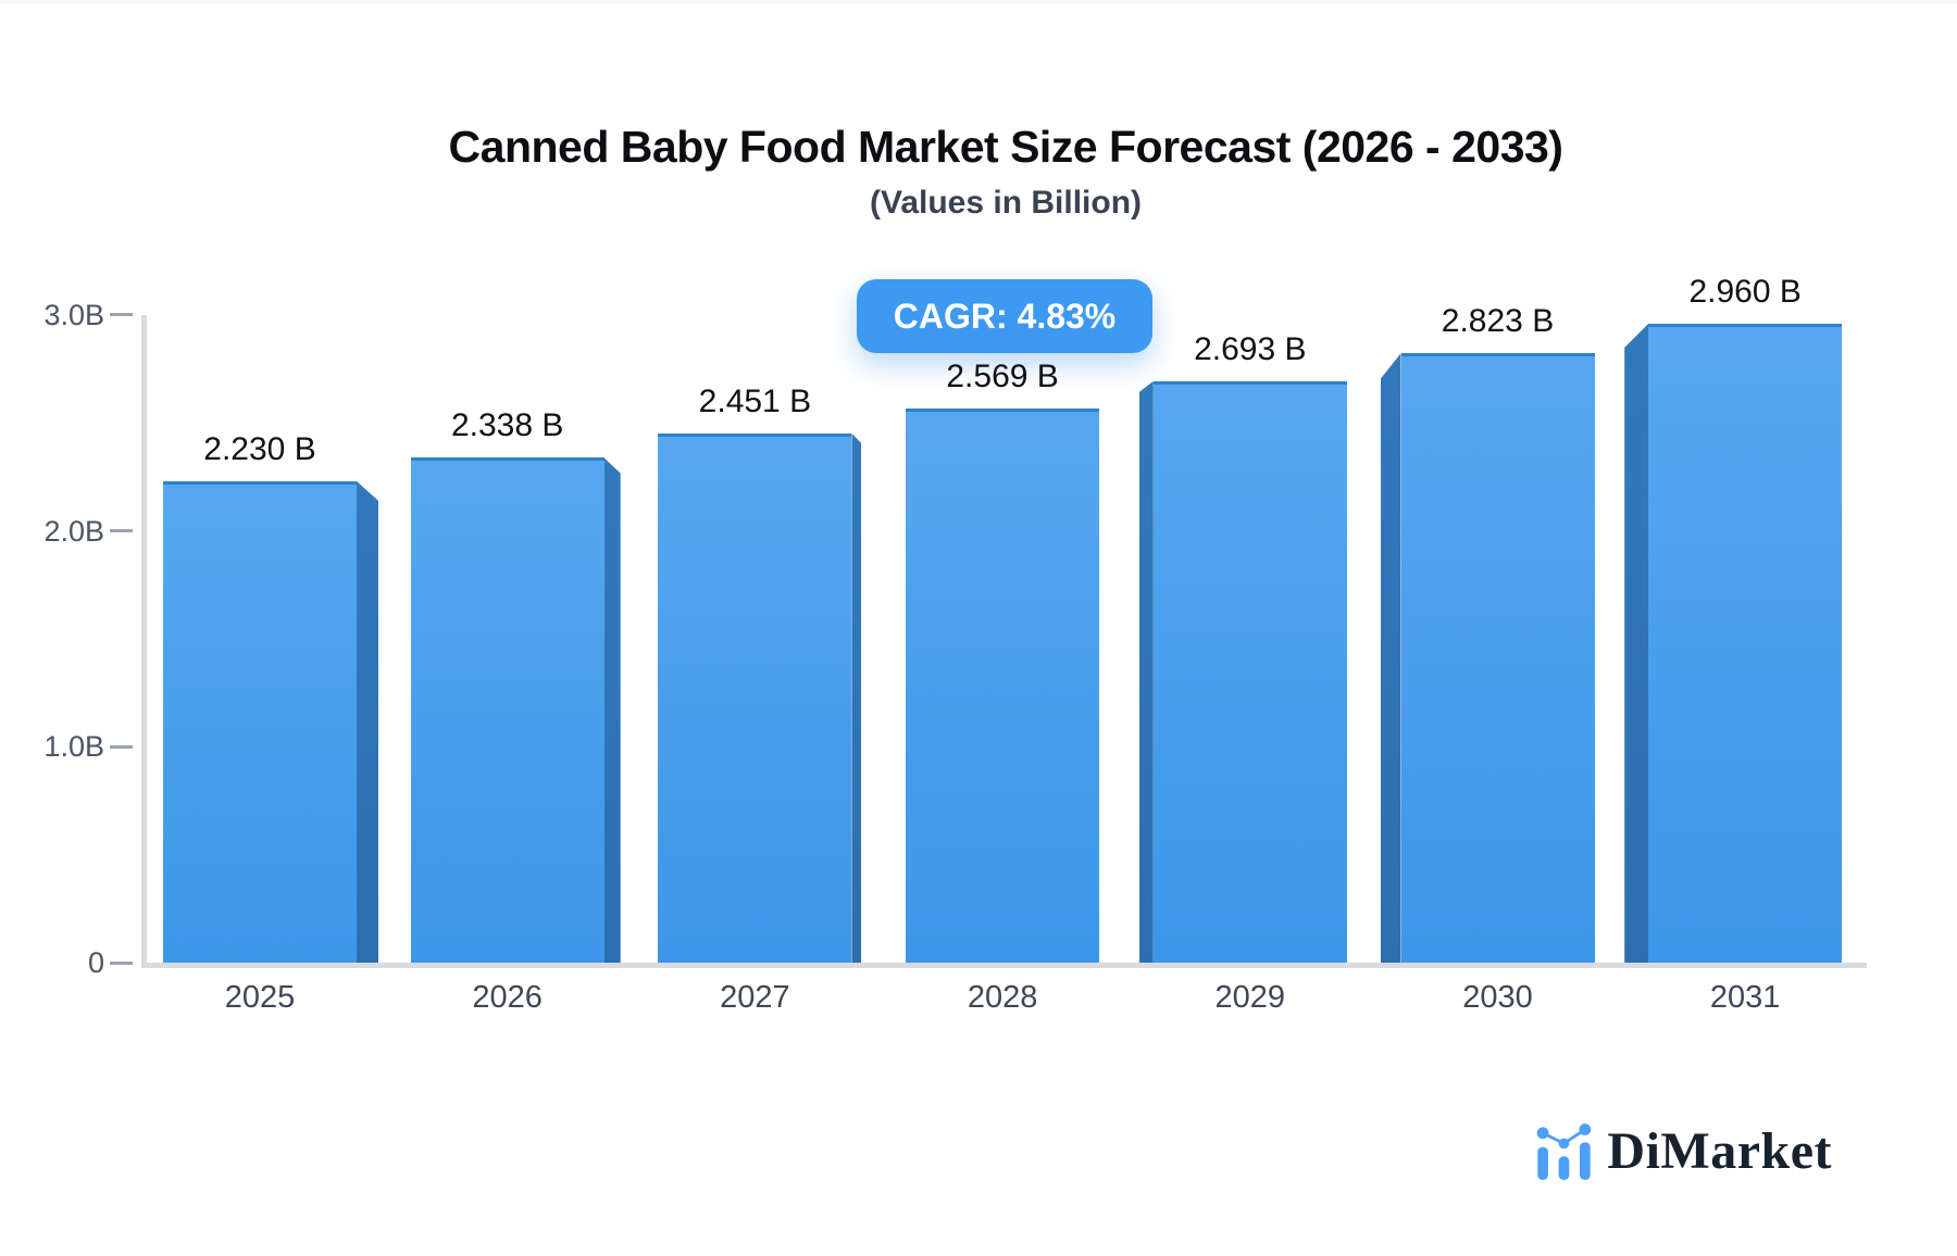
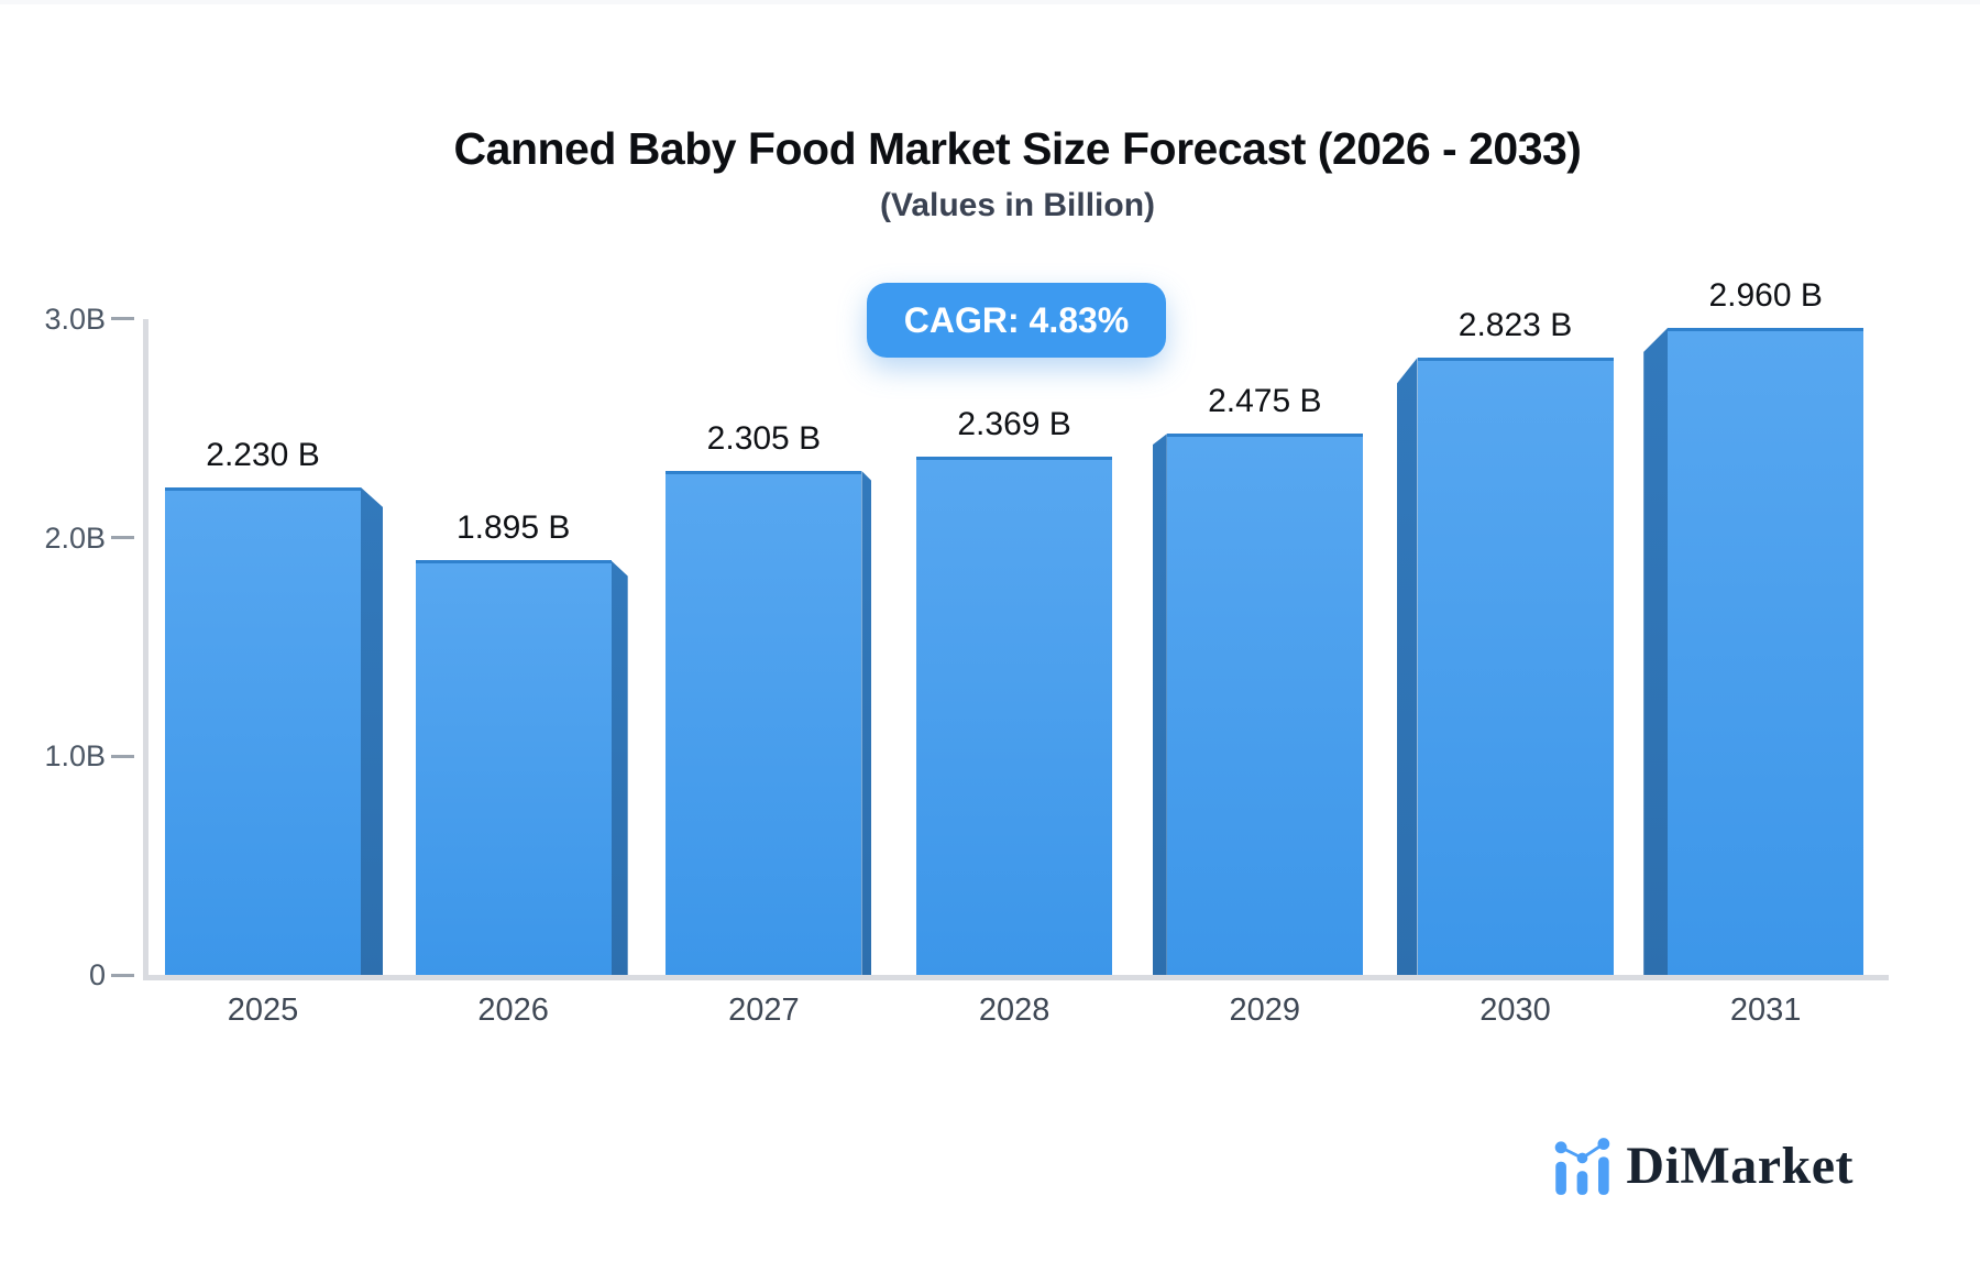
2026: 2.338 -> 1.895
2027: 2.451 -> 2.305
2028: 2.569 -> 2.369
2029: 2.693 -> 2.475
